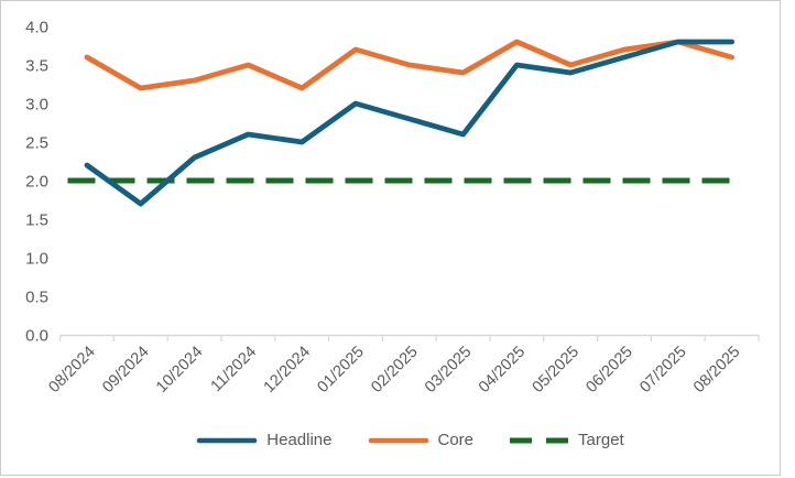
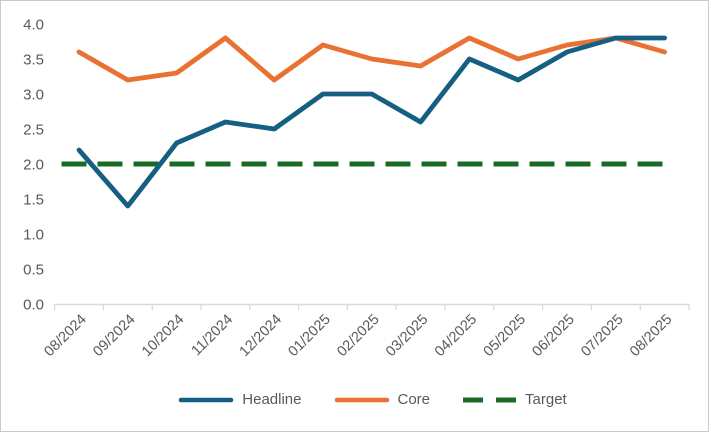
Headline/09/2024: 1.7 -> 1.4
Core/11/2024: 3.5 -> 3.8
Target/01/2025: 2 -> 1
Headline/02/2025: 2.8 -> 3.0
Headline/05/2025: 3.4 -> 3.2
